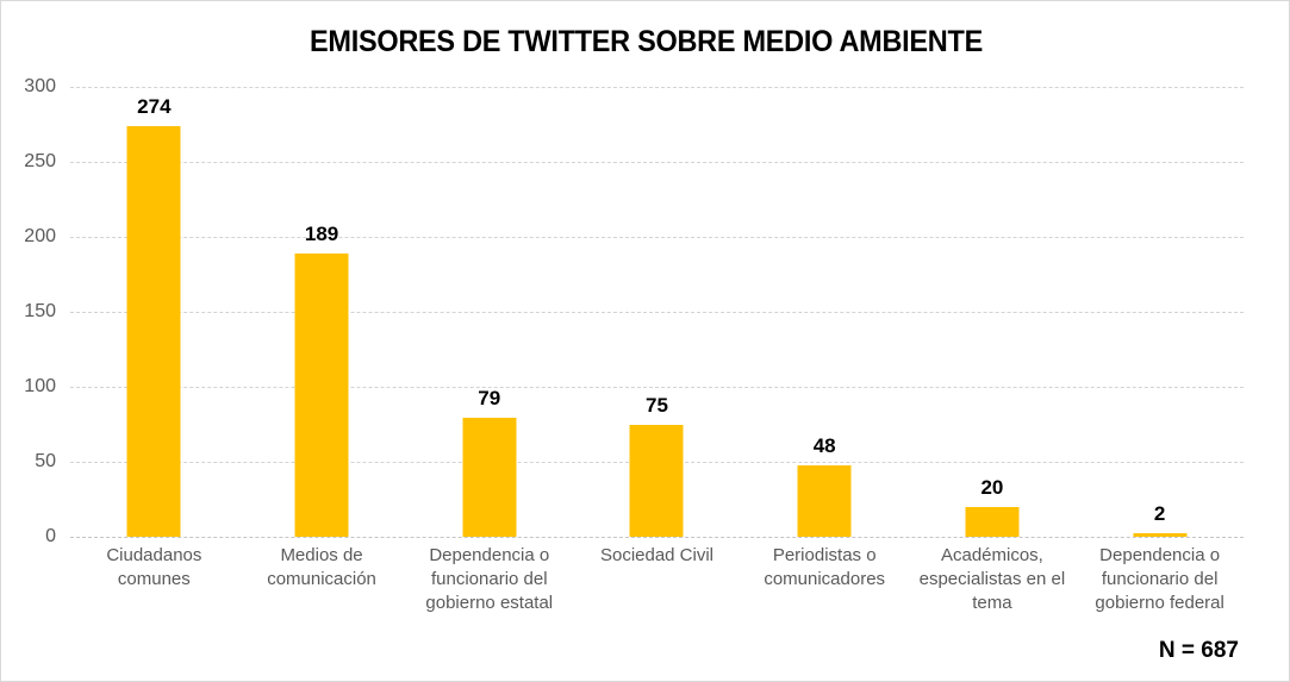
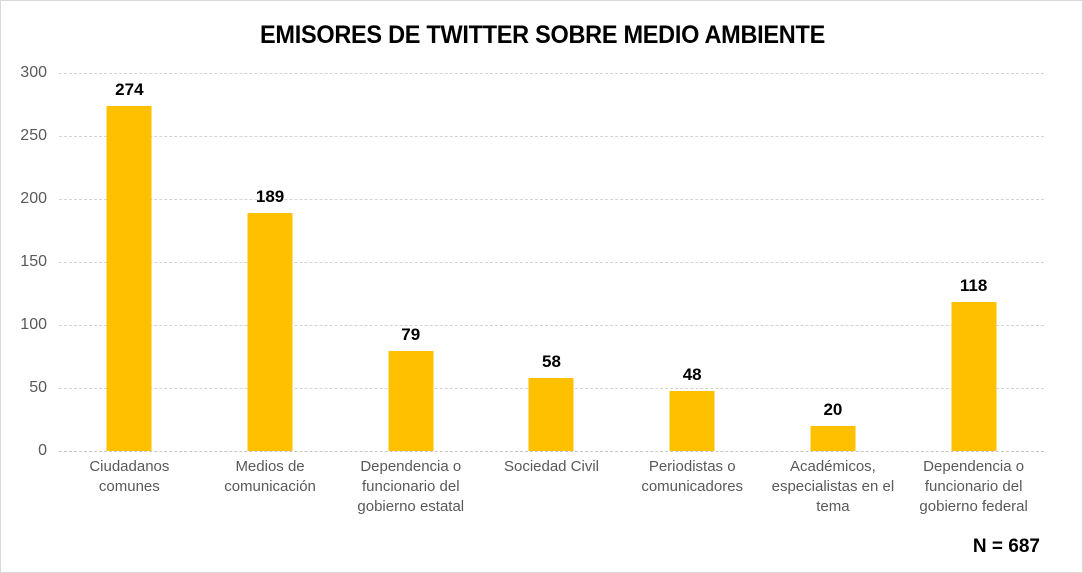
Sociedad Civil: 75 -> 58
Dependencia o funcionario del gobierno federal: 2 -> 118
